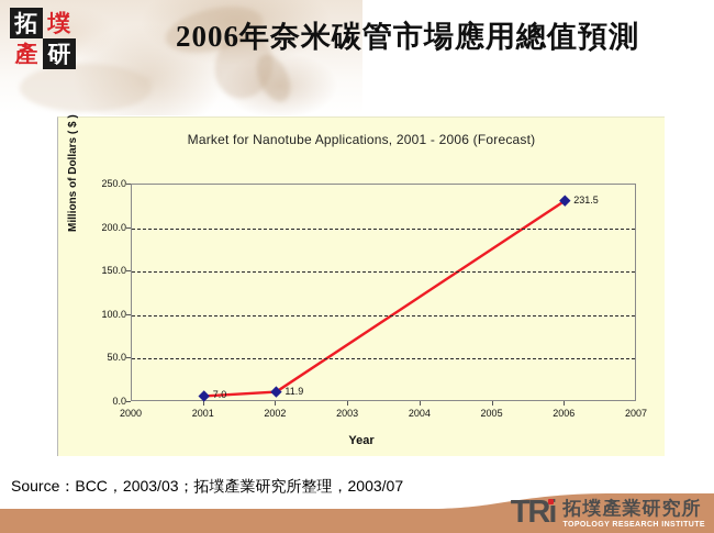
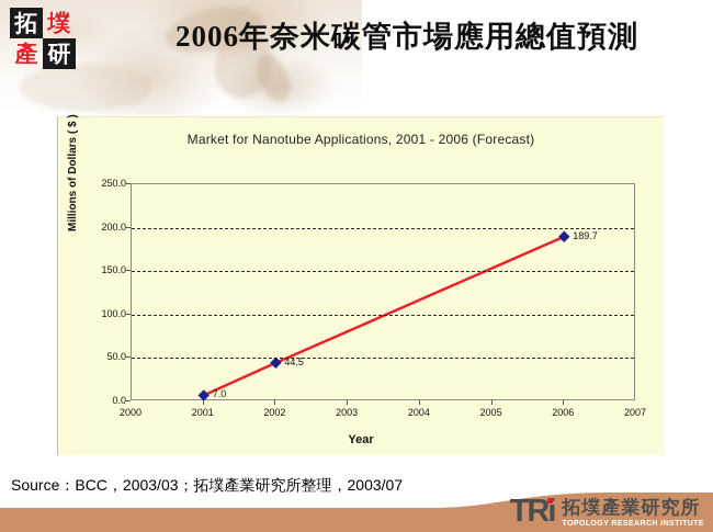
2002: 11.9 -> 44.5
2006: 231.5 -> 189.7
